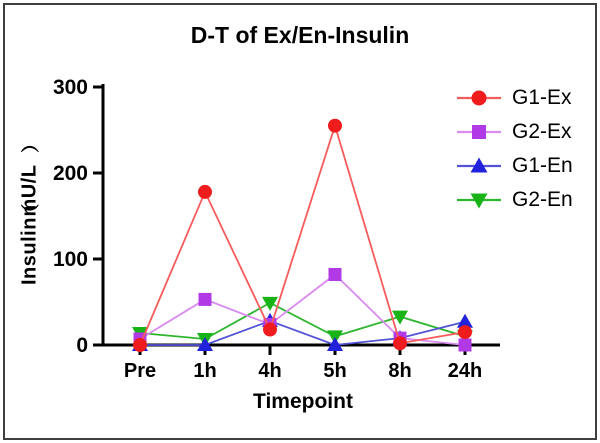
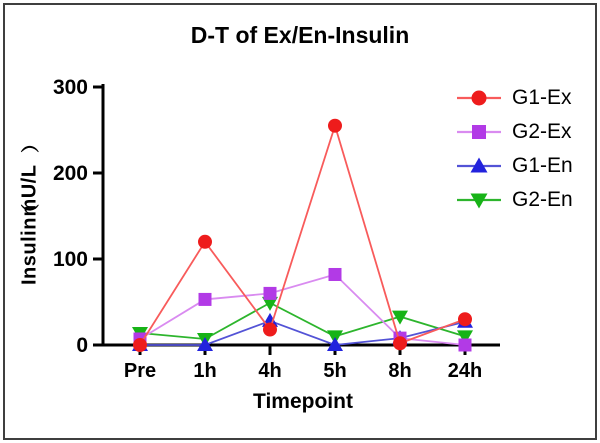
G1-Ex/1h: 180 -> 120
G2-Ex/4h: 20 -> 60
G1-Ex/24h: 20 -> 30
